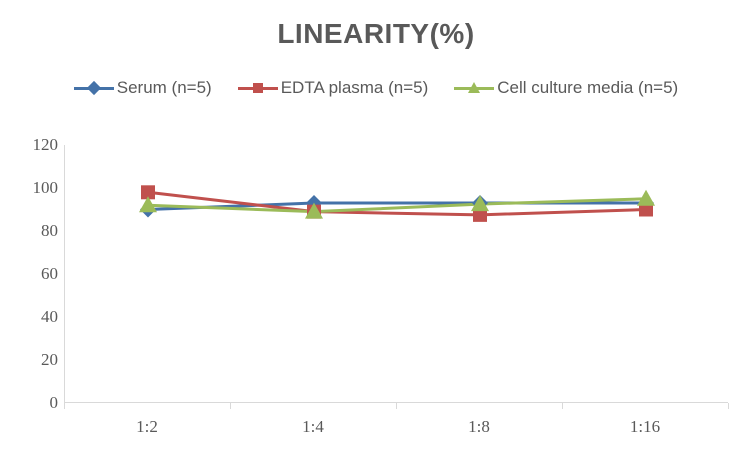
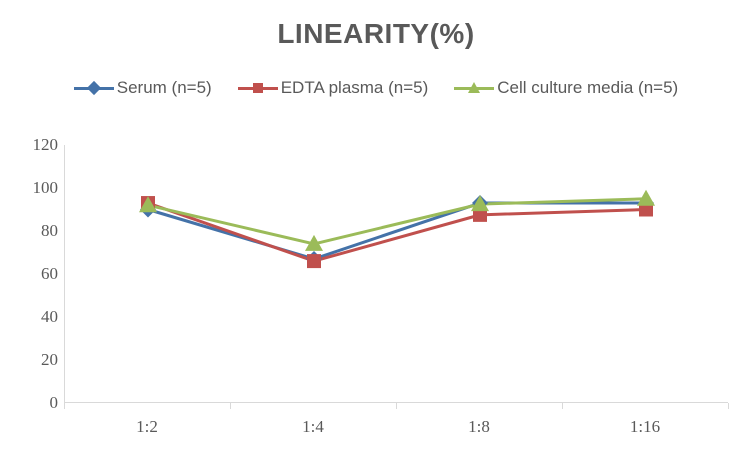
EDTA plasma (n=5)/1:2: 98 -> 93
Serum (n=5)/1:4: 93 -> 67
EDTA plasma (n=5)/1:4: 89 -> 66
Cell culture media (n=5)/1:4: 89 -> 74
